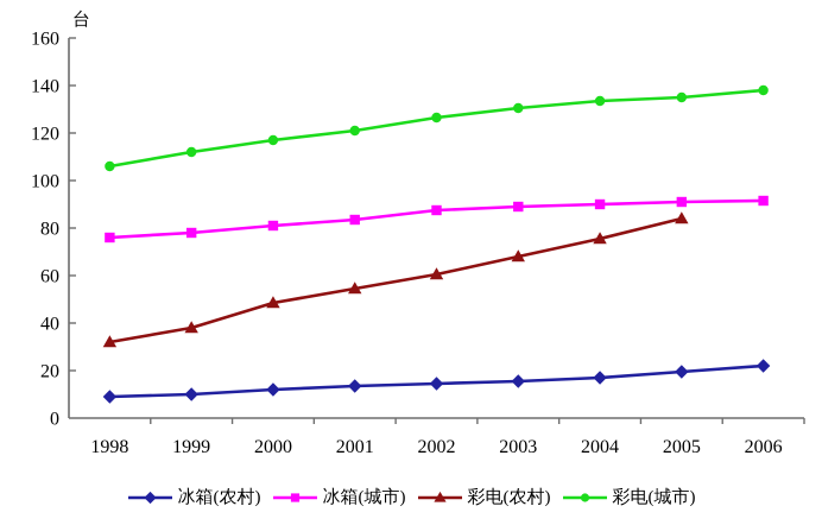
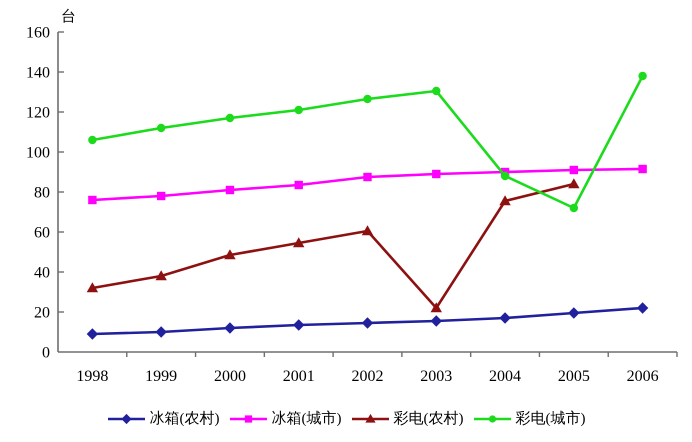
彩电(农村)/2003: 68 -> 22
彩电(城市)/2004: 134 -> 88
彩电(城市)/2005: 135 -> 72
